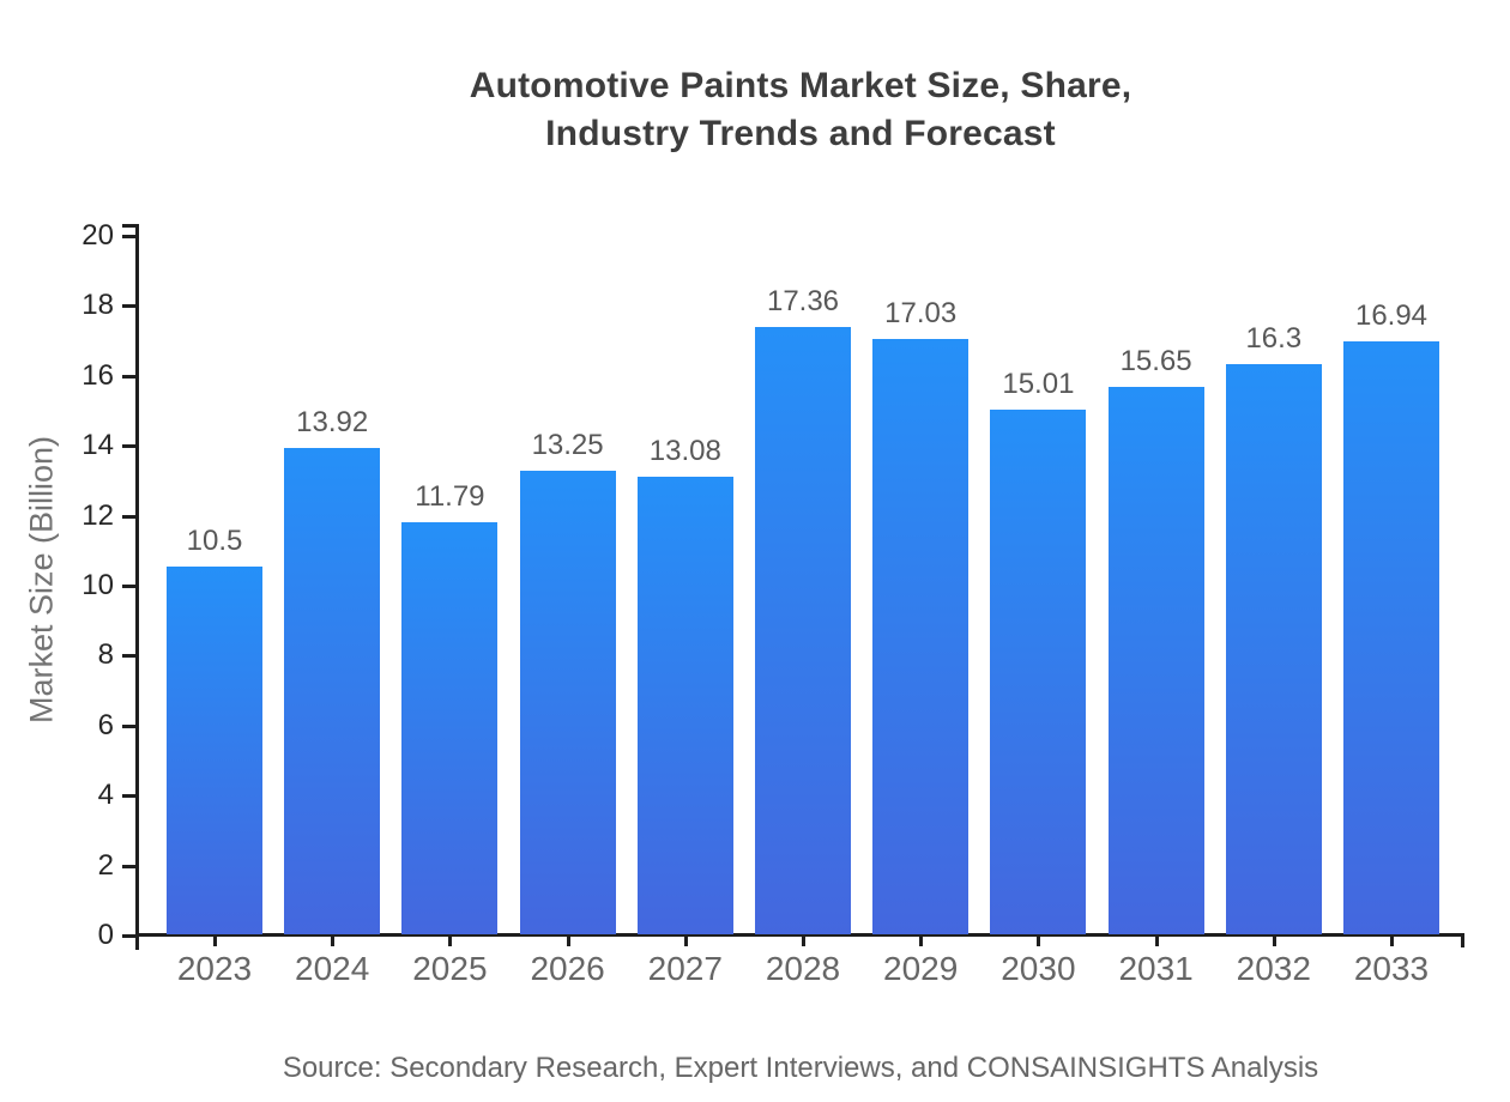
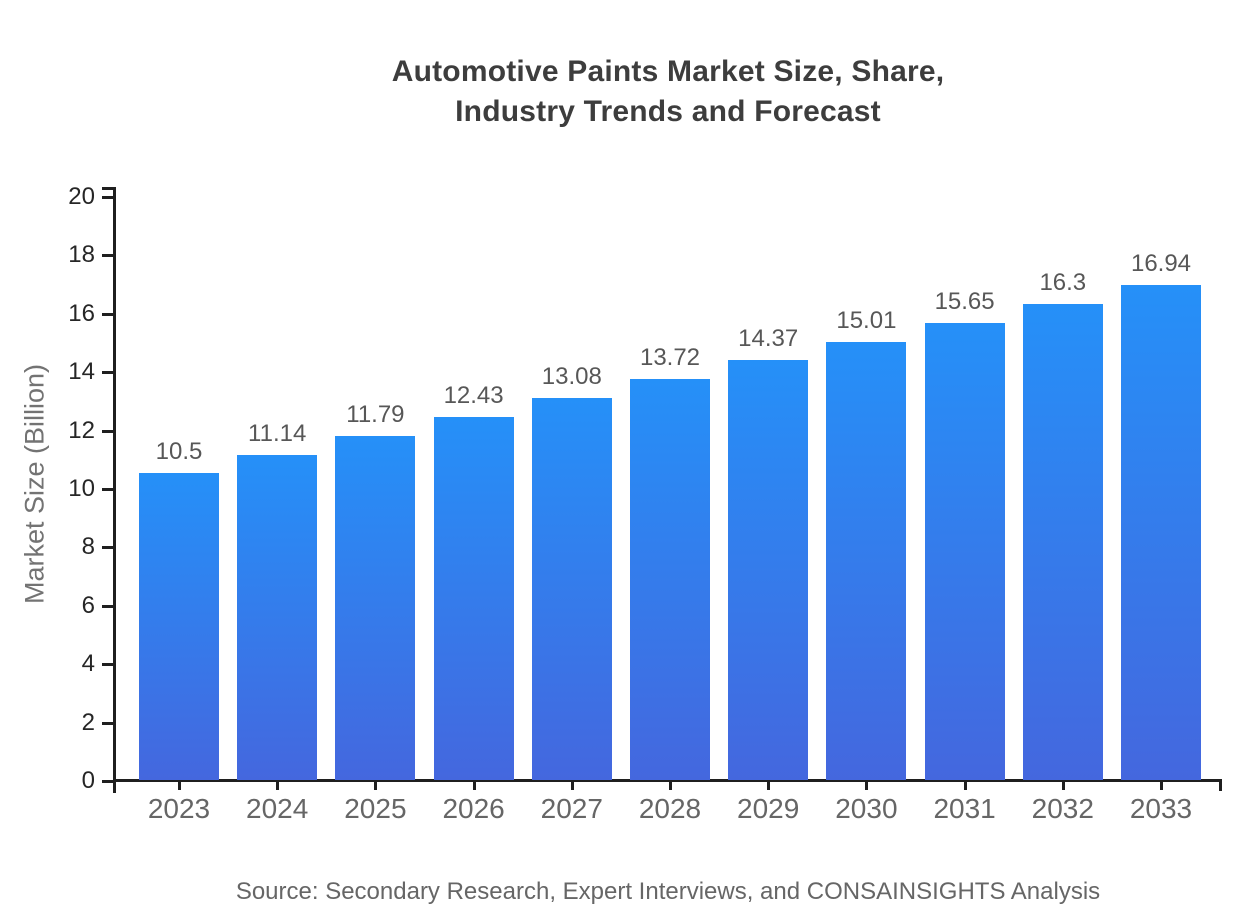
2024: 13.92 -> 11.14
2026: 13.25 -> 12.43
2028: 17.36 -> 13.72
2029: 17.03 -> 14.37
